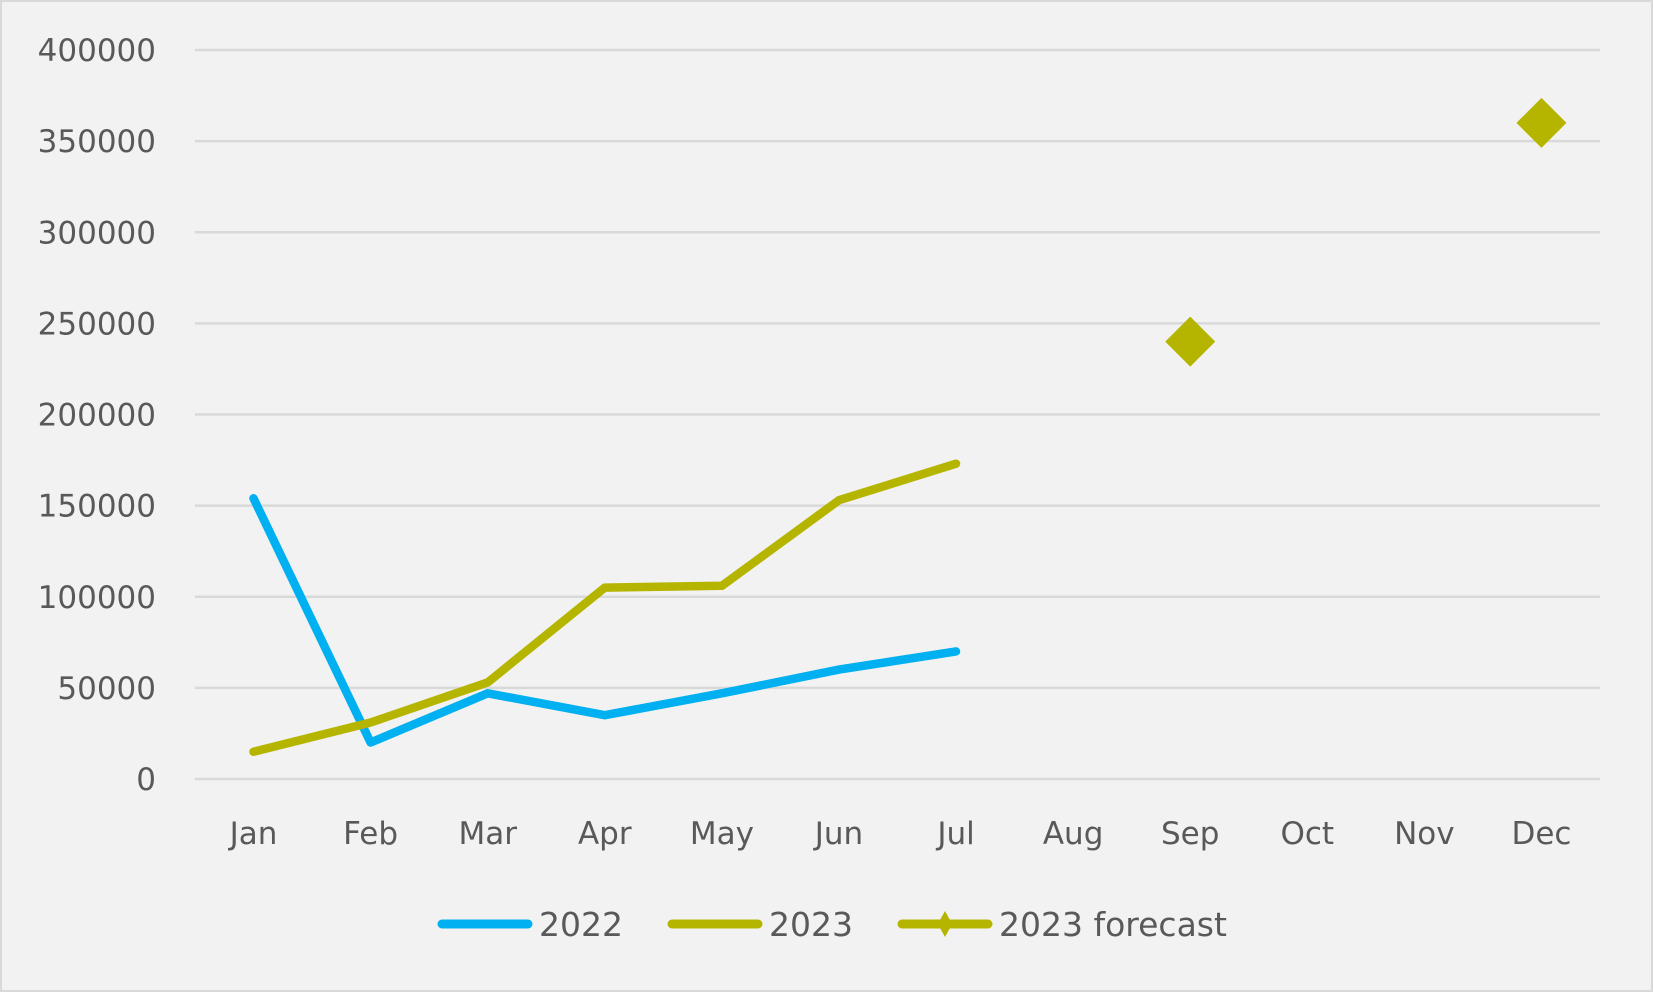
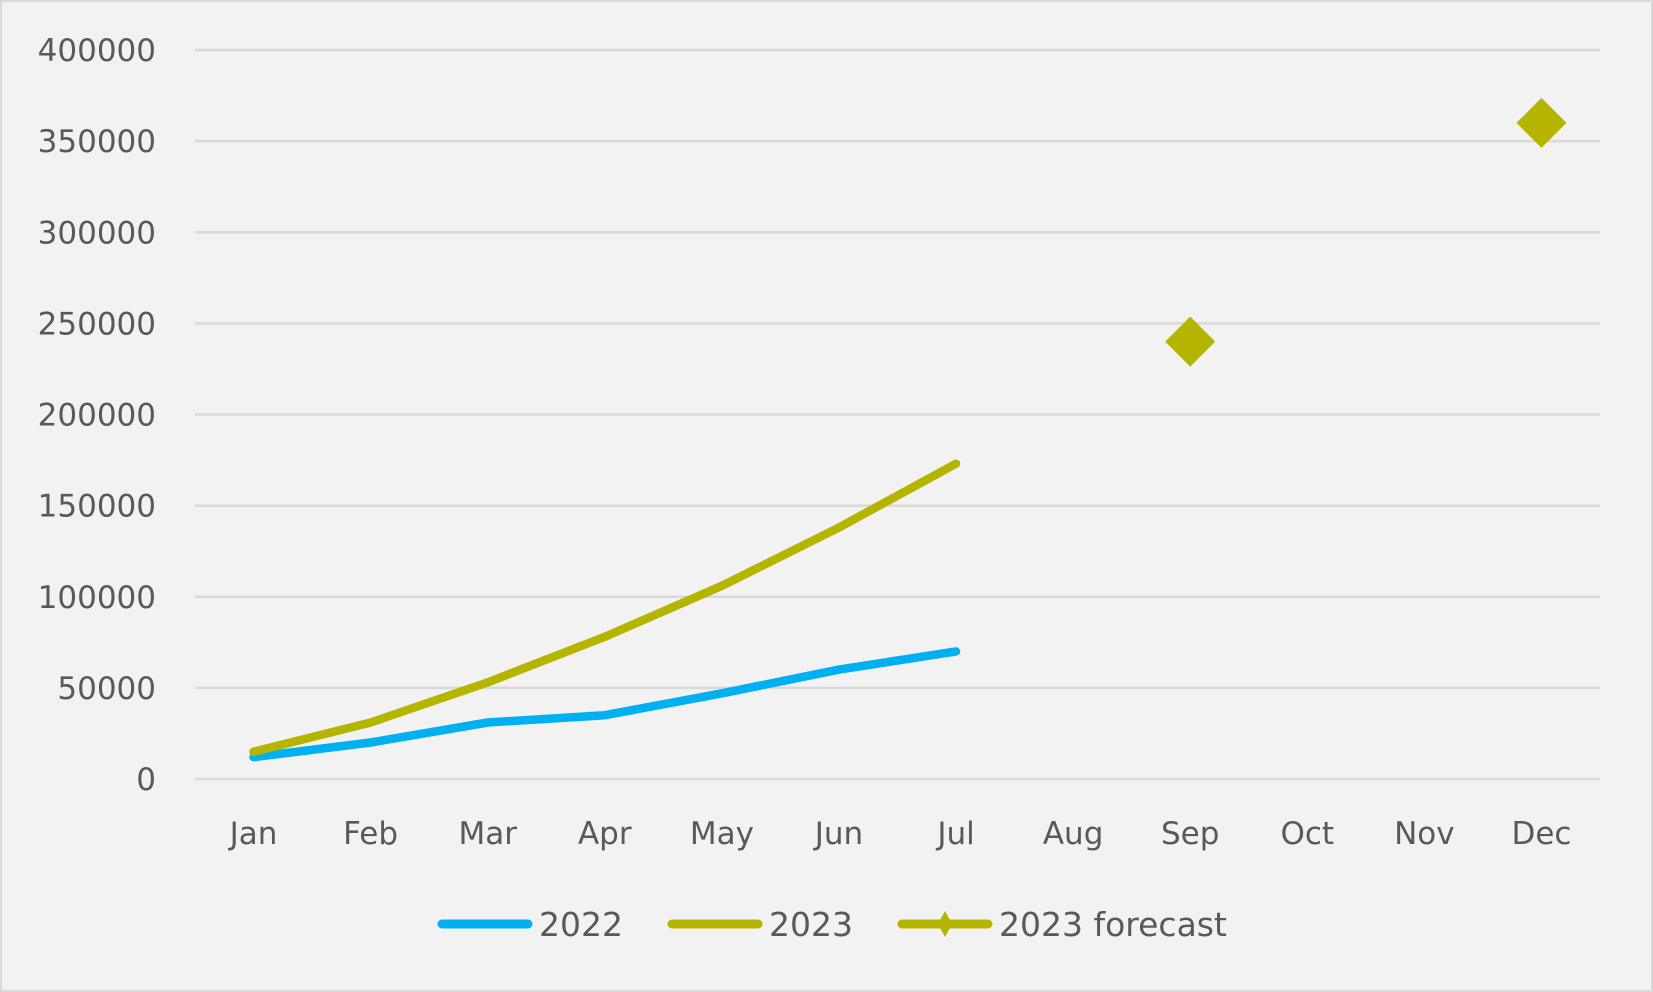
2022/Jan: 154000 -> 12000
2022/Mar: 47000 -> 31000
2023/Apr: 105000 -> 78000
2023/Jun: 153000 -> 138000
